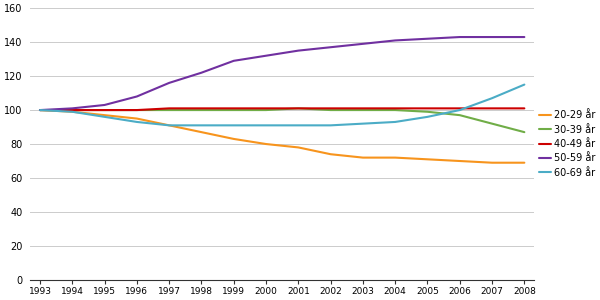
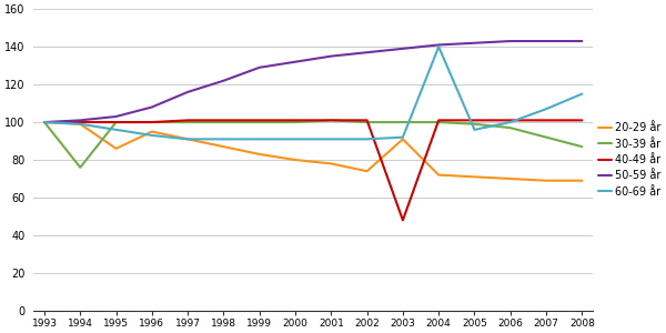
30-39 år/1994: 100 -> 76
20-29 år/1995: 97 -> 86
20-29 år/2003: 72 -> 91
40-49 år/2003: 101 -> 48
60-69 år/2004: 93 -> 140
